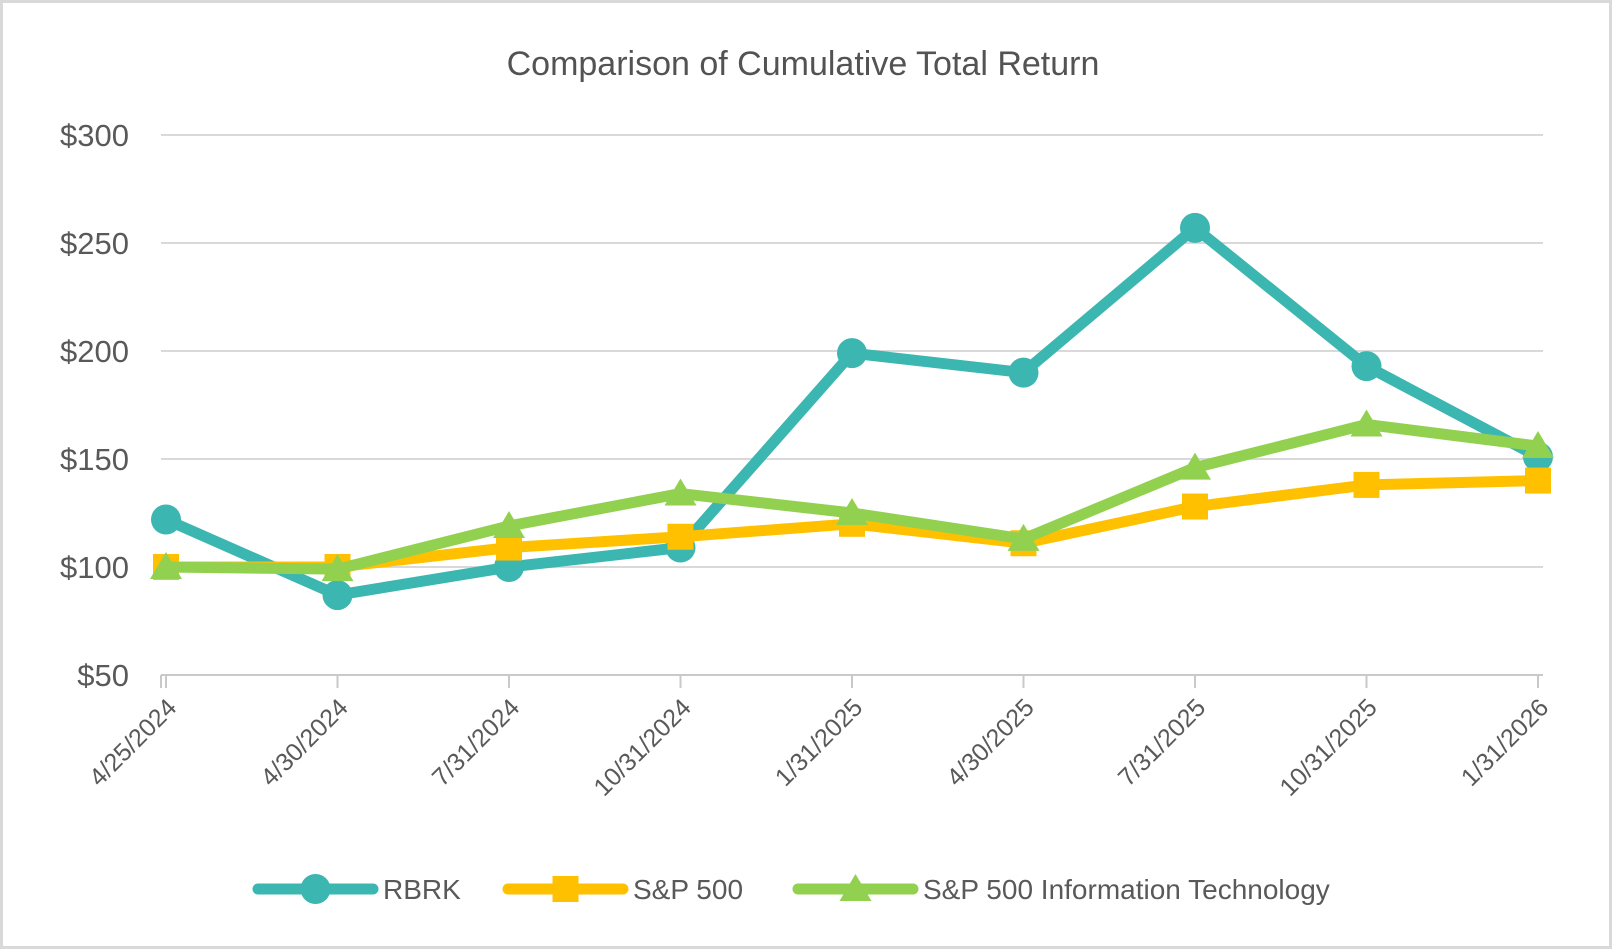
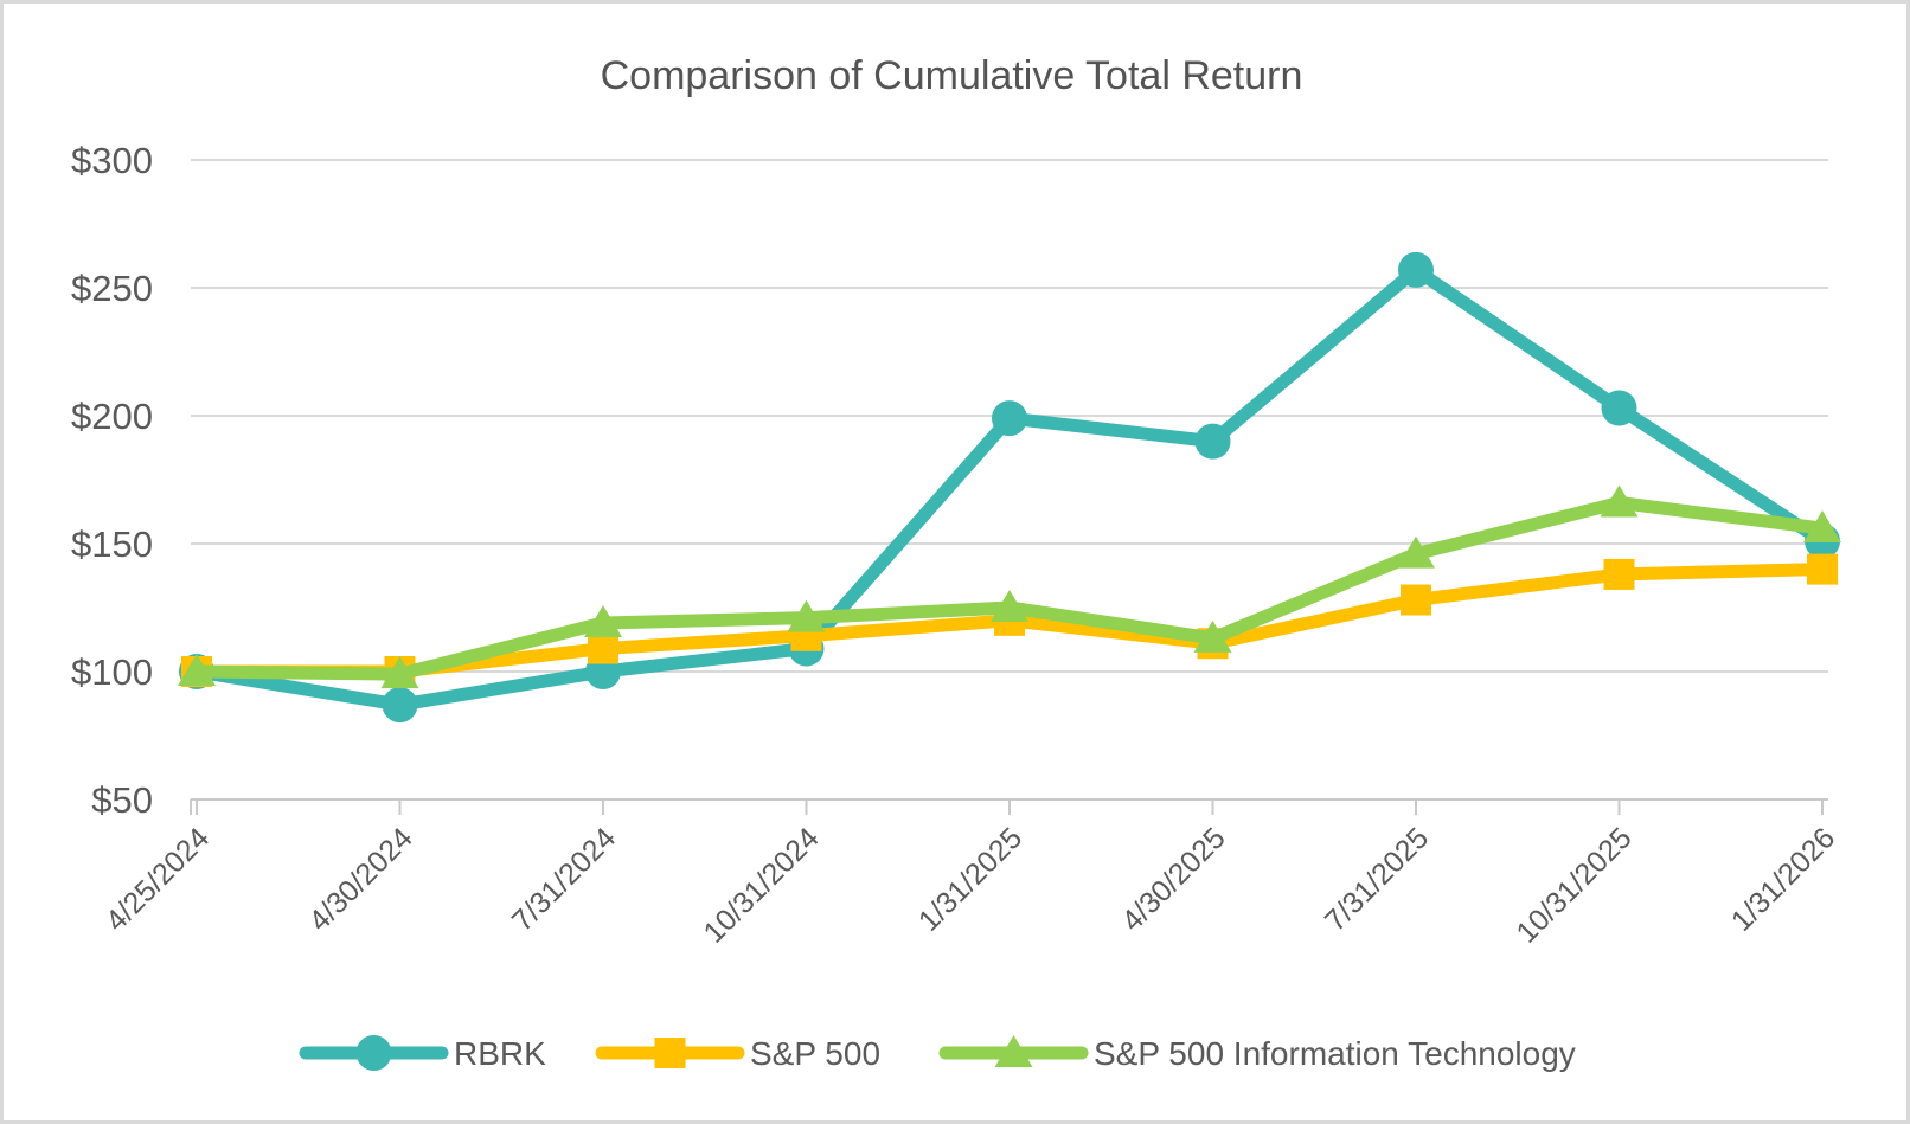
RBRK/4/25/2024: $122 -> $100
S&P 500 Information Technology/10/31/2024: $134 -> $121
RBRK/10/31/2025: $193 -> $203
